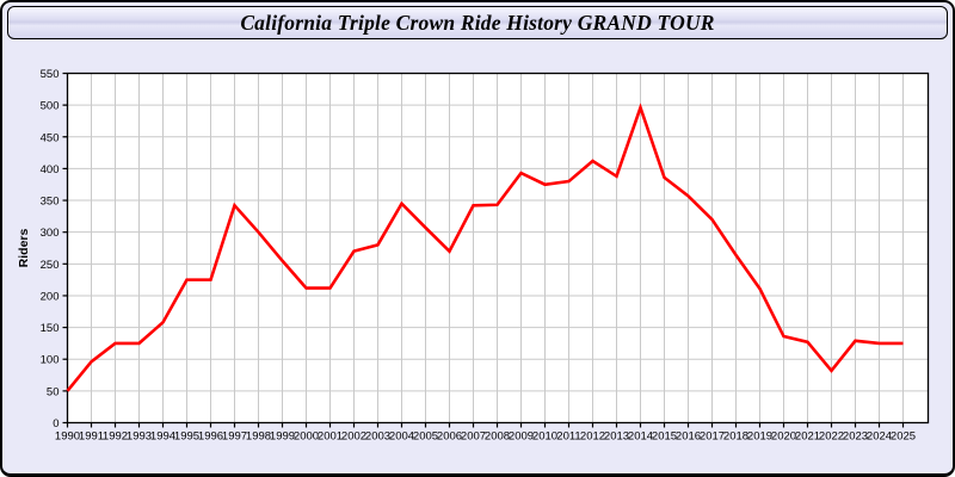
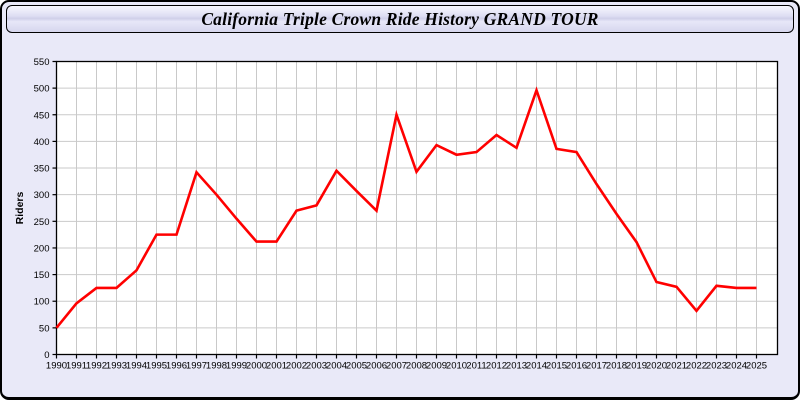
2007: 340 -> 450
2016: 360 -> 380
